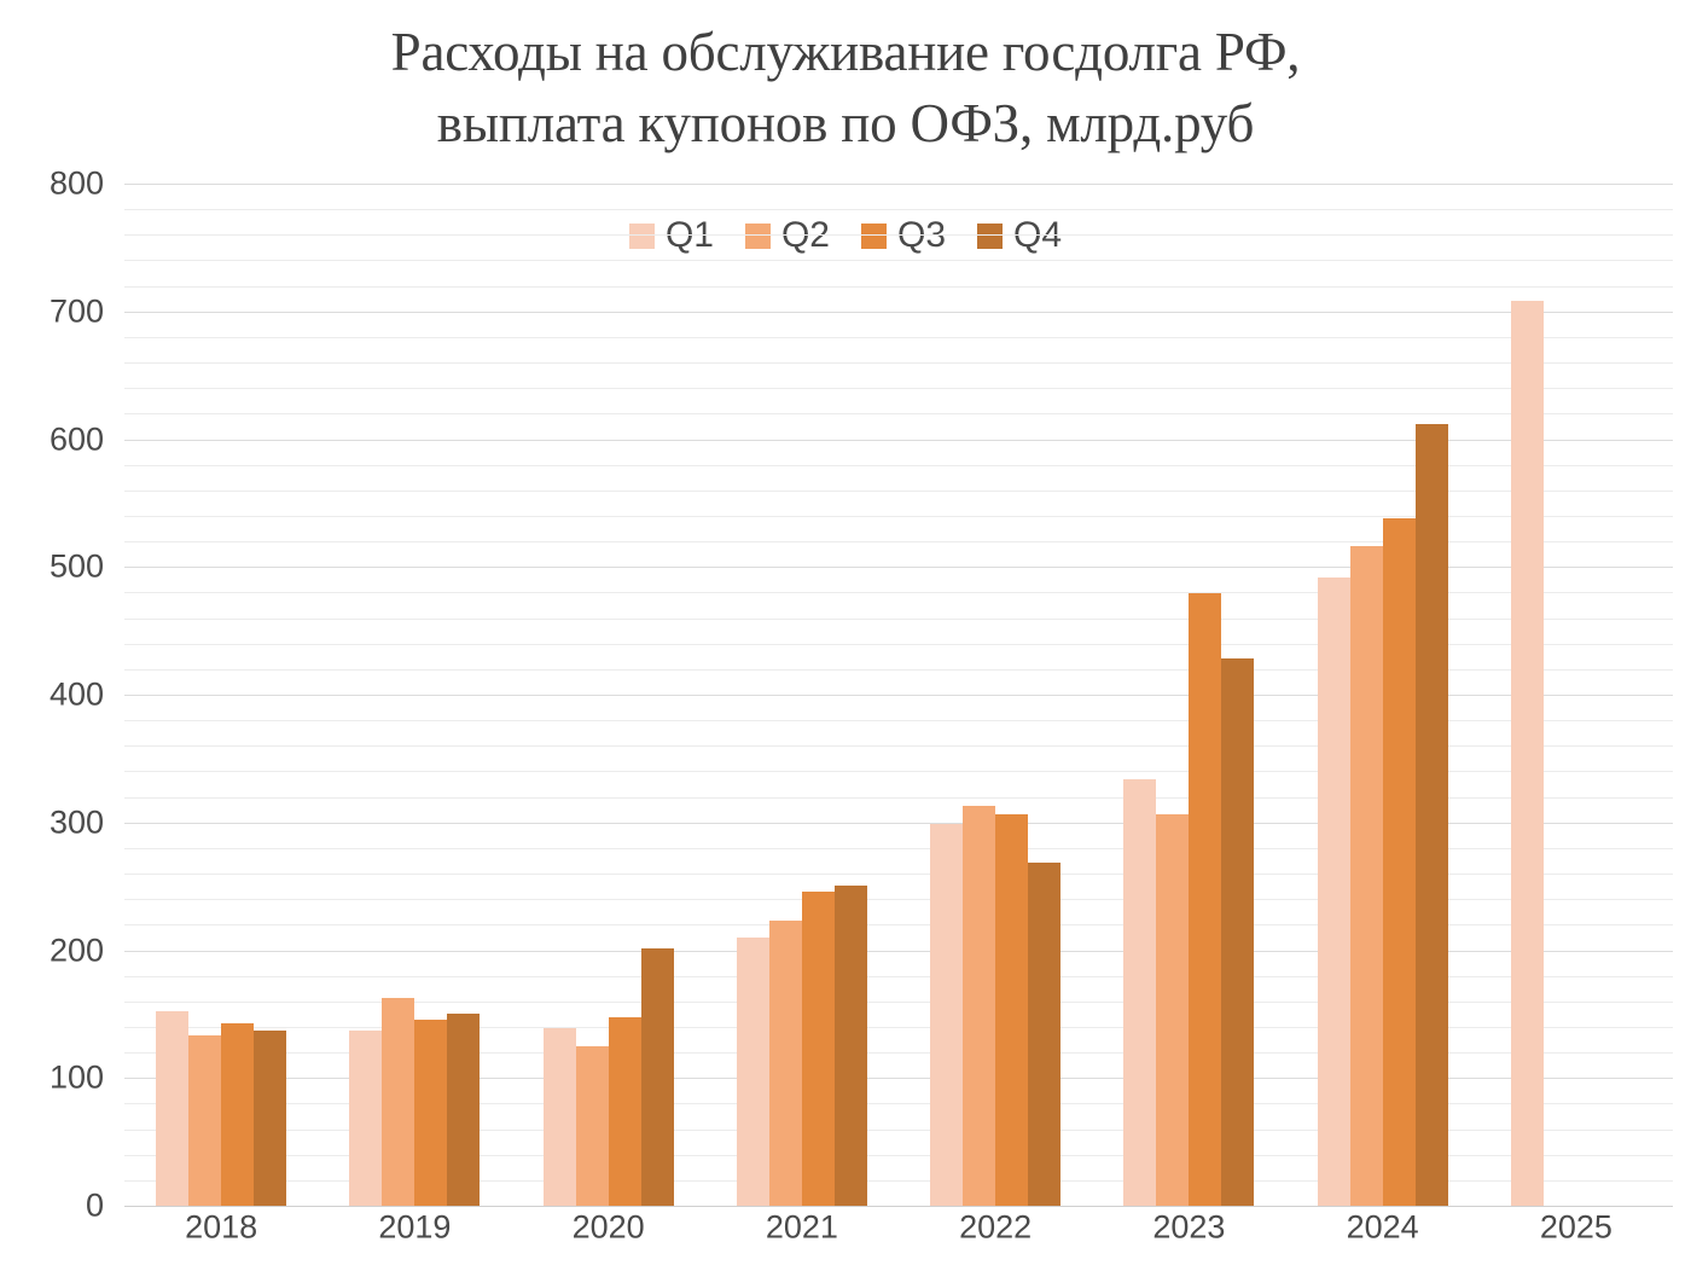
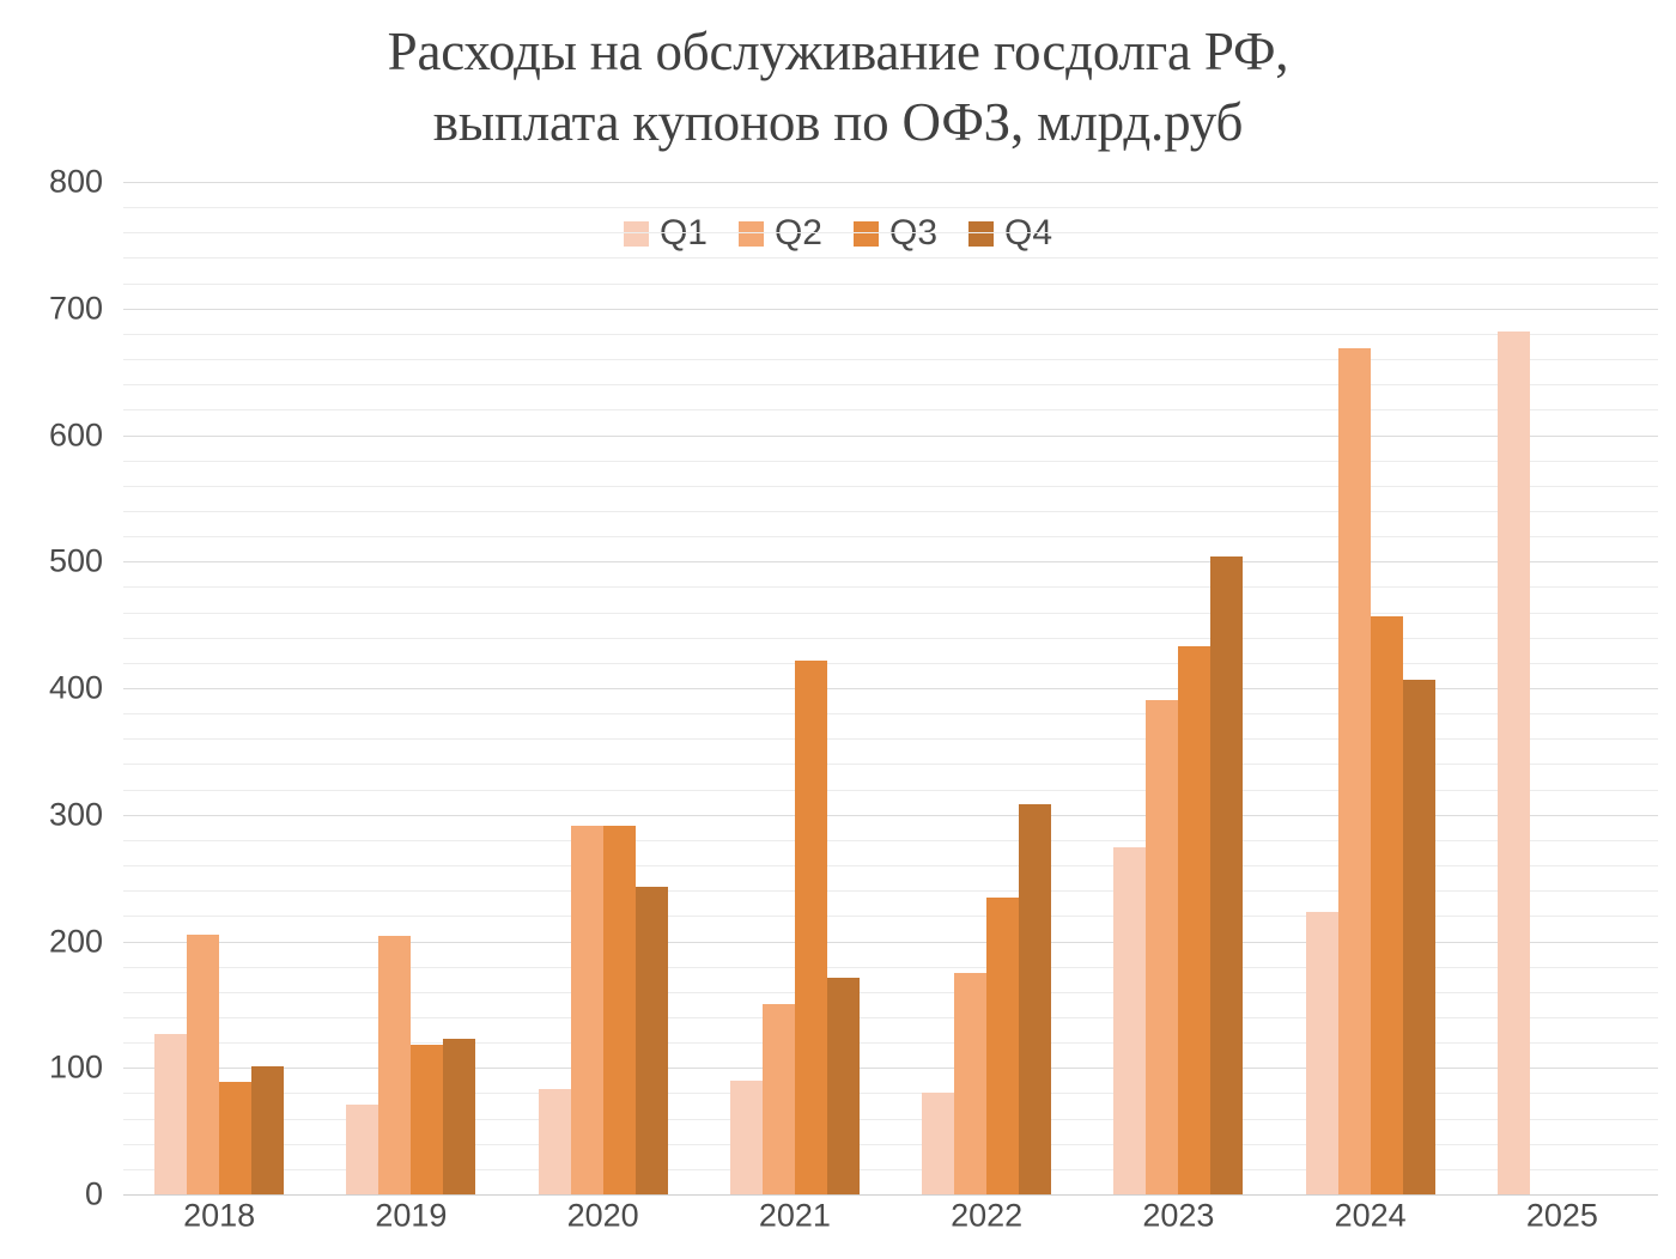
Q1/2018: 152 -> 127
Q2/2018: 133 -> 205
Q3/2018: 143 -> 89
Q4/2018: 137 -> 101
Q1/2019: 137 -> 71
Q2/2019: 163 -> 204
Q3/2019: 146 -> 118
Q4/2019: 150 -> 123
Q1/2020: 139 -> 83
Q2/2020: 125 -> 291
Q3/2020: 148 -> 291
Q4/2020: 201 -> 243
Q1/2021: 210 -> 90
Q2/2021: 223 -> 150
Q3/2021: 246 -> 422
Q4/2021: 251 -> 171
Q1/2022: 299 -> 80
Q2/2022: 313 -> 175
Q3/2022: 306 -> 235
Q4/2022: 269 -> 308
Q1/2023: 334 -> 274
Q2/2023: 306 -> 391
Q3/2023: 479 -> 433
Q4/2023: 428 -> 504
Q1/2024: 492 -> 223
Q2/2024: 516 -> 669
Q3/2024: 538 -> 457
Q4/2024: 612 -> 407
Q1/2025: 708 -> 682
